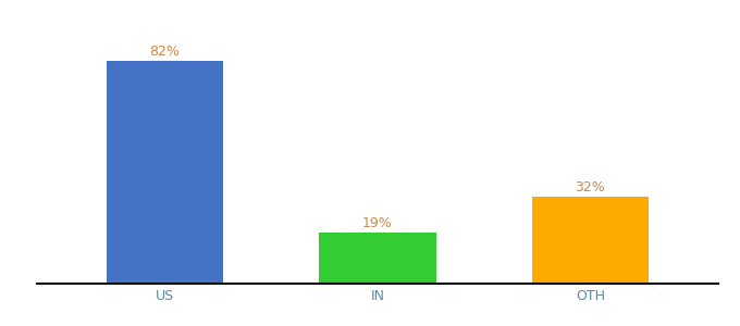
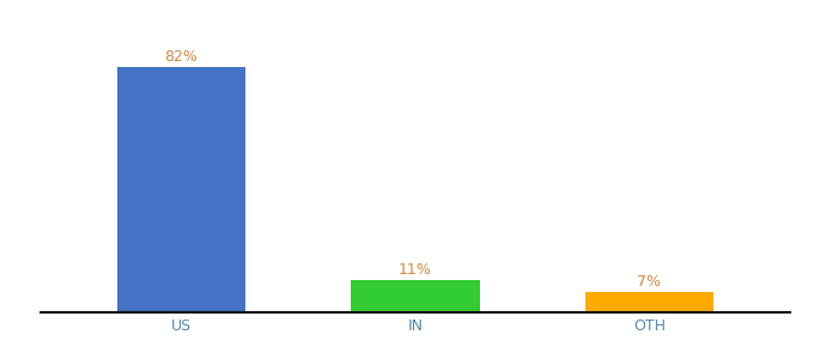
IN: 19% -> 11%
OTH: 32% -> 7%
